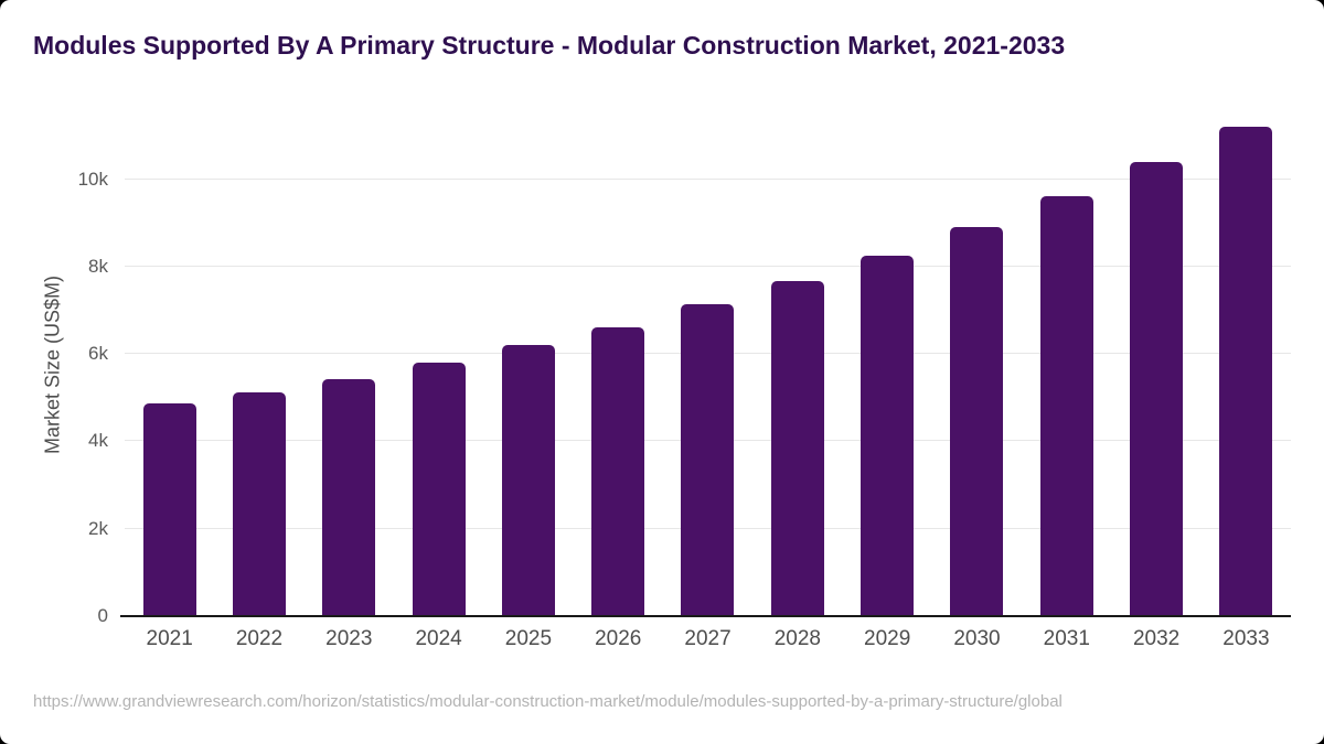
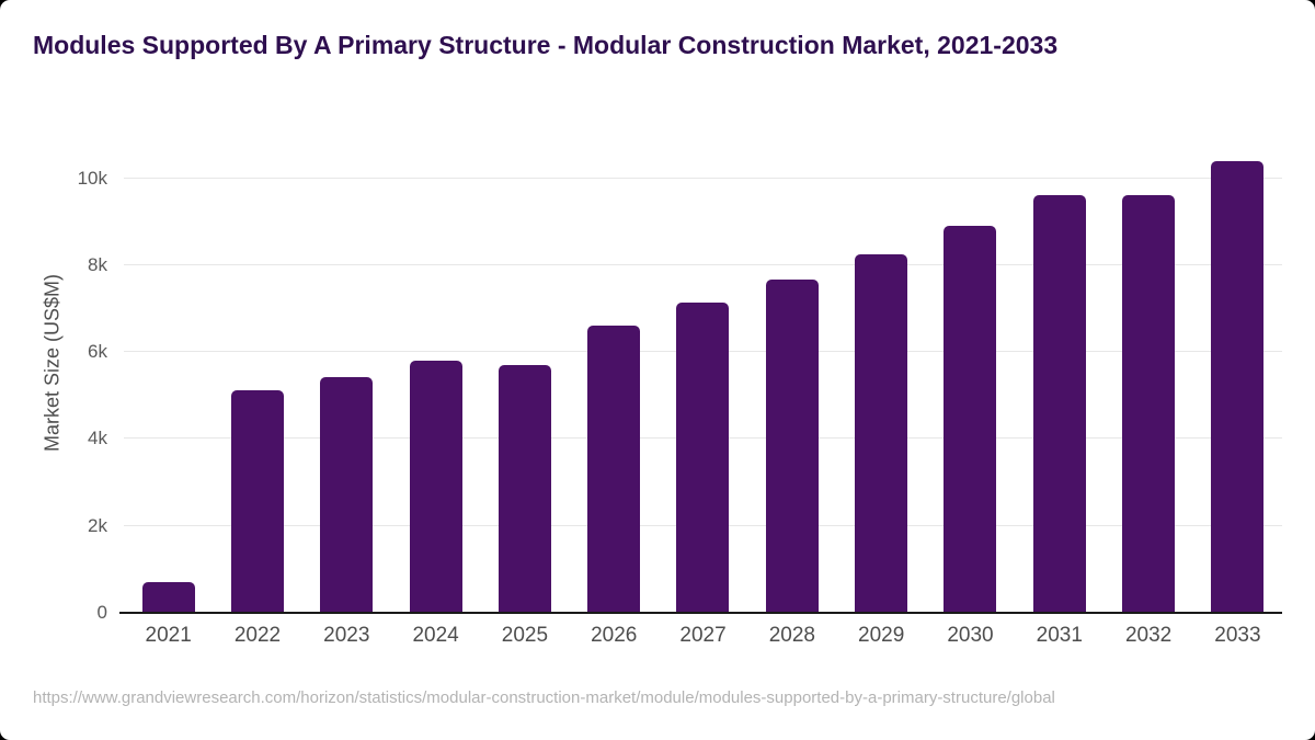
2021: 4.9k -> 0.7k
2025: 6.2k -> 5.7k
2032: 10.4k -> 9.6k
2033: 11.2k -> 10.4k
